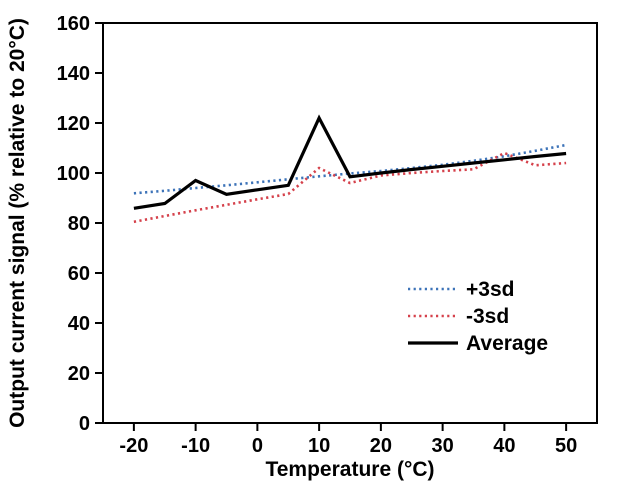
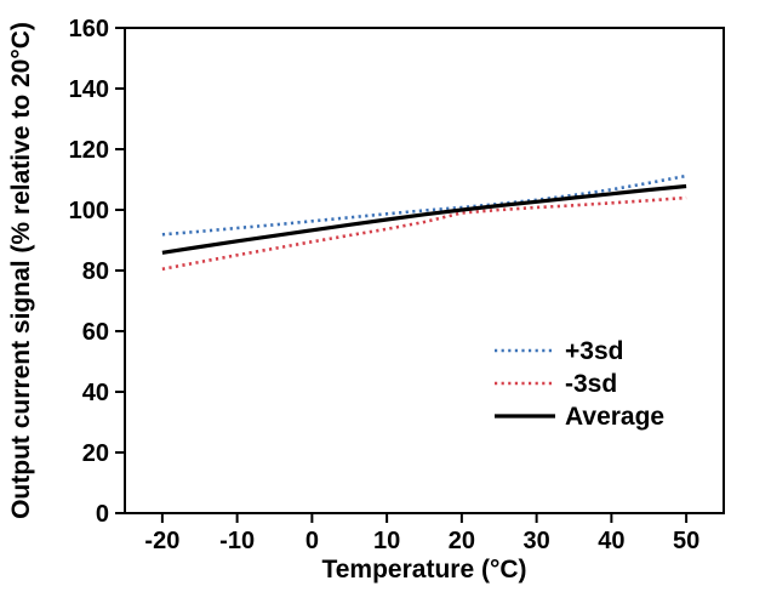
Average/-10: 97 -> 90
-3sd/10: 102 -> 94
Average/10: 122 -> 97
-3sd/40: 108 -> 102
